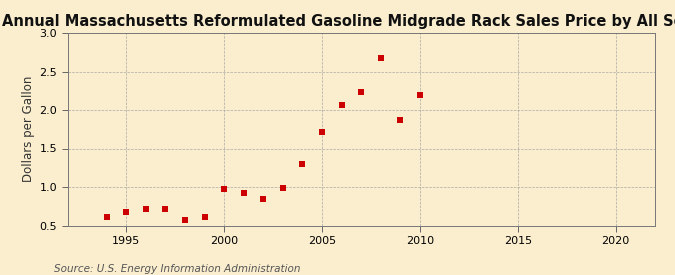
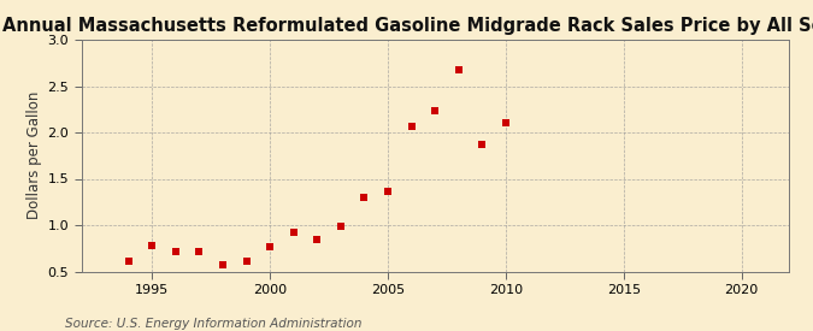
1995: 0.67 -> 0.78
2000: 0.97 -> 0.76
2005: 1.71 -> 1.36
2010: 2.19 -> 2.10
